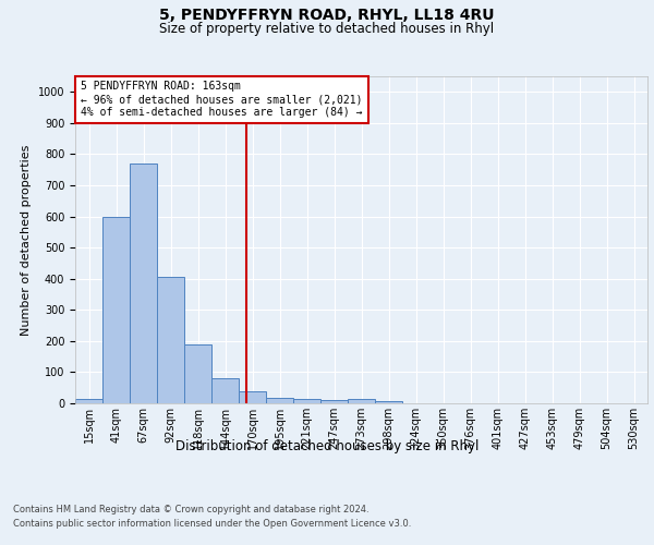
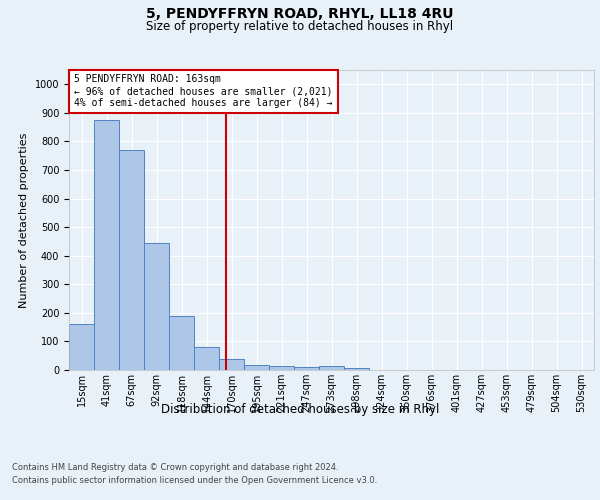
15sqm: 15 -> 160
41sqm: 600 -> 875
92sqm: 405 -> 445
